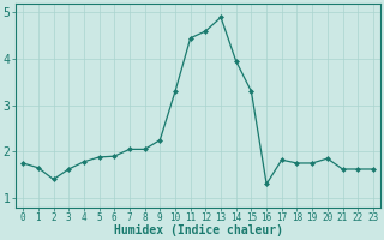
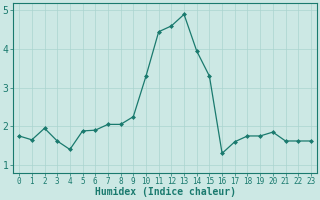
2: 1.40 -> 1.95
4: 1.78 -> 1.40
17: 1.82 -> 1.60
